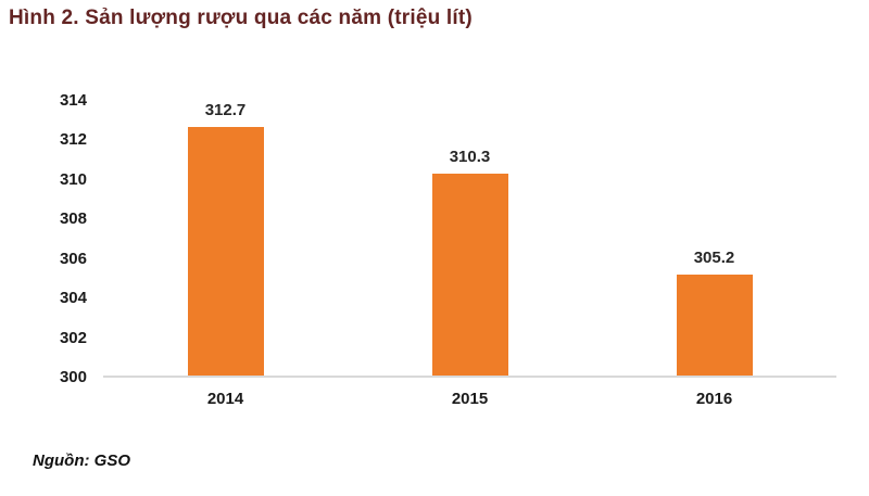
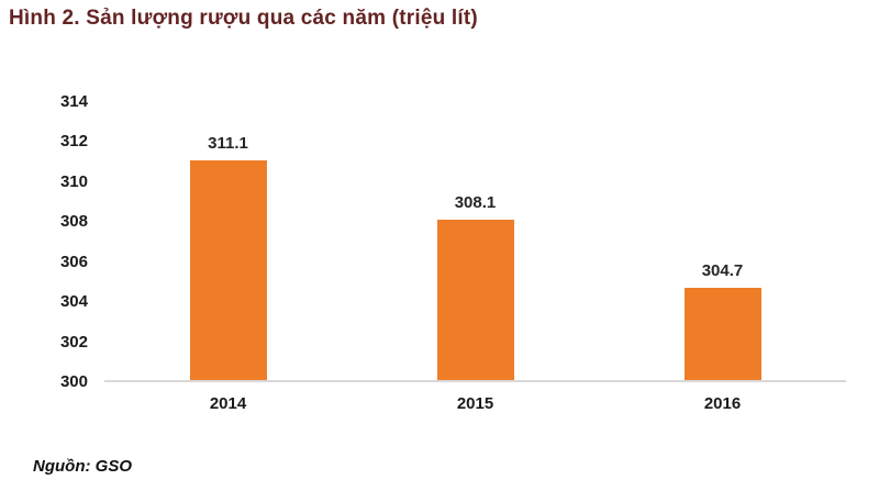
2014: 312.7 -> 311.1
2015: 310.3 -> 308.1
2016: 305.2 -> 304.7
